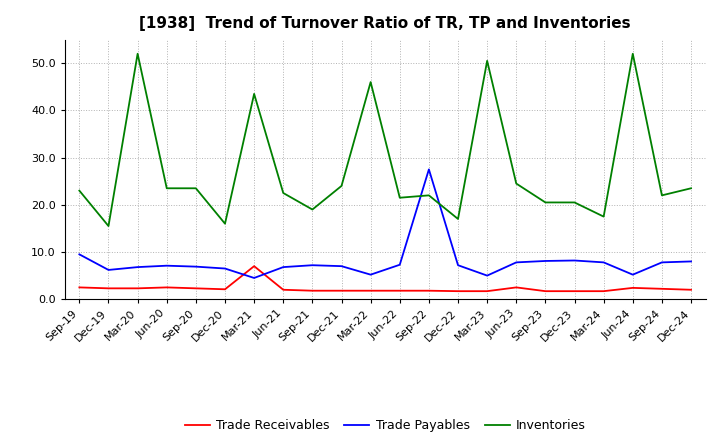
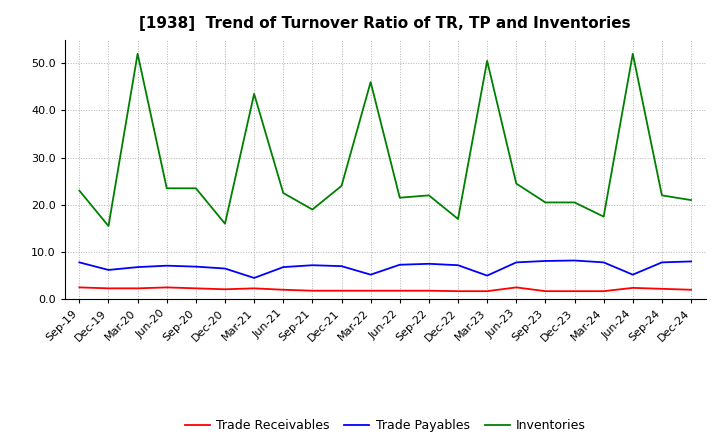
Trade Payables/Sep-19: 9.5 -> 7.8
Trade Receivables/Mar-21: 7.0 -> 2.3
Trade Payables/Sep-22: 27.5 -> 7.5
Inventories/Dec-24: 23.5 -> 21.0
